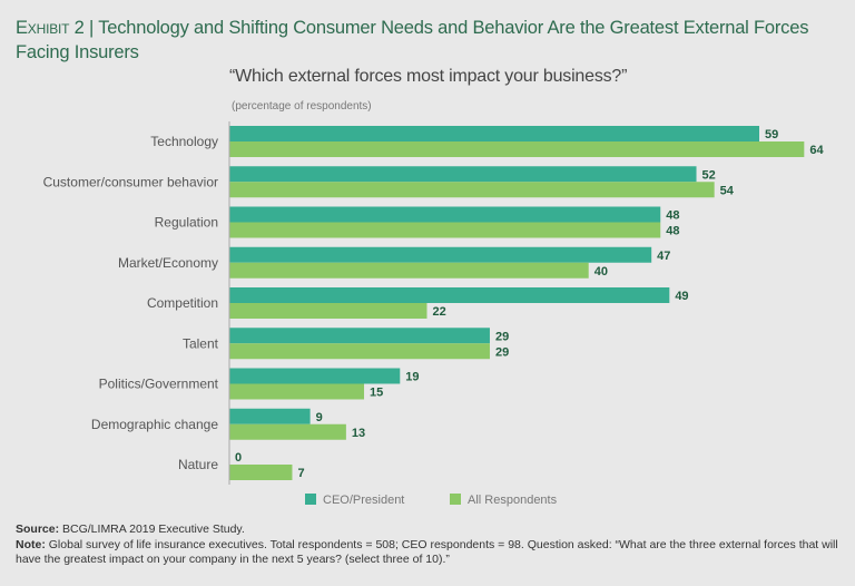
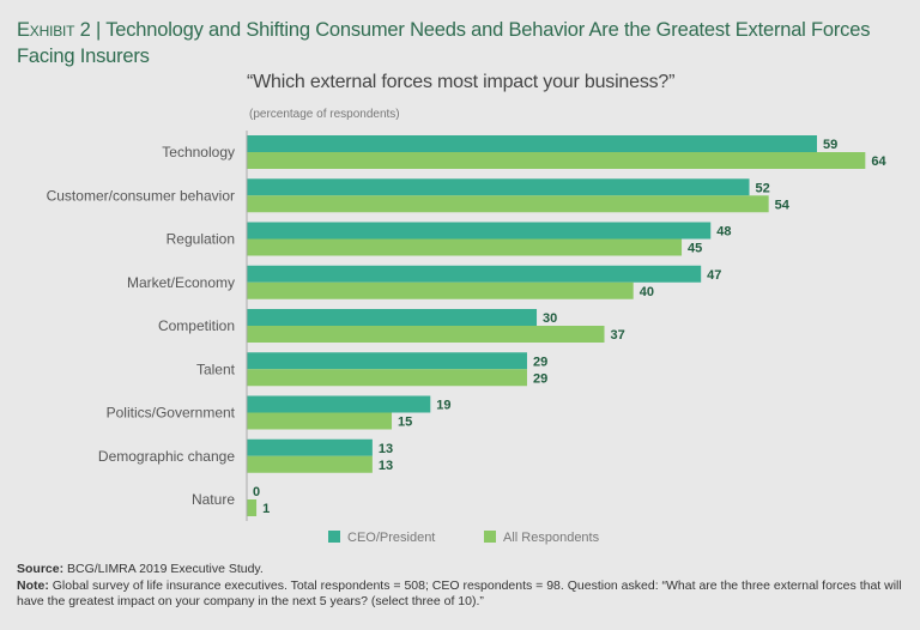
All Respondents/Regulation: 48 -> 45
CEO/President/Competition: 49 -> 30
All Respondents/Competition: 22 -> 37
CEO/President/Demographic change: 9 -> 13
All Respondents/Nature: 7 -> 1
